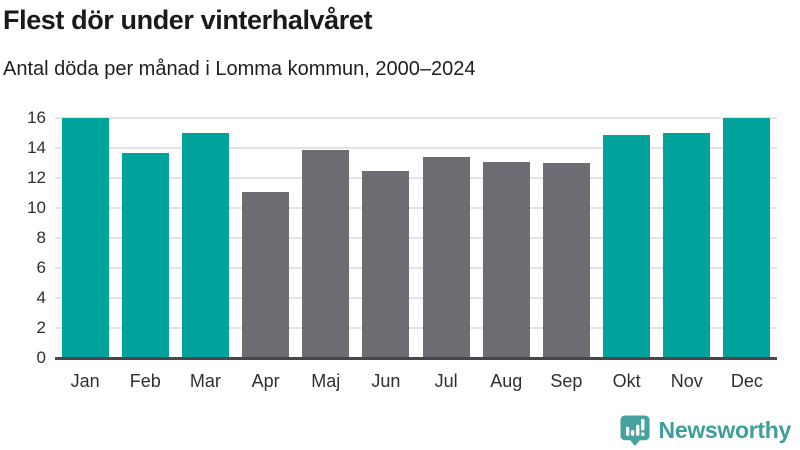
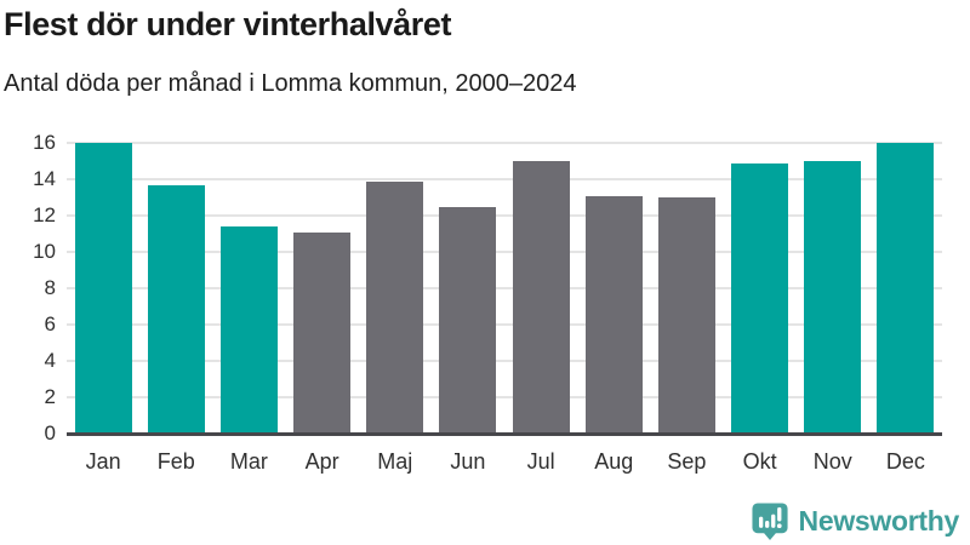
Mar: 15.0 -> 11.4
Jul: 13.4 -> 15.0
